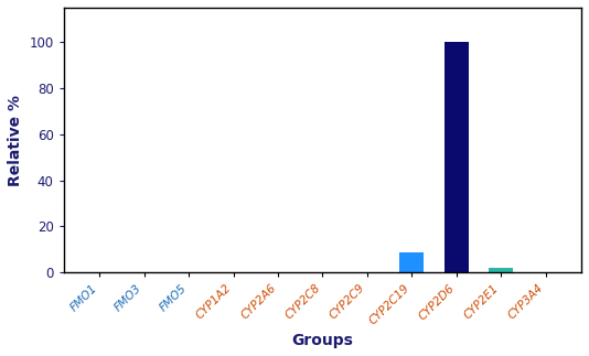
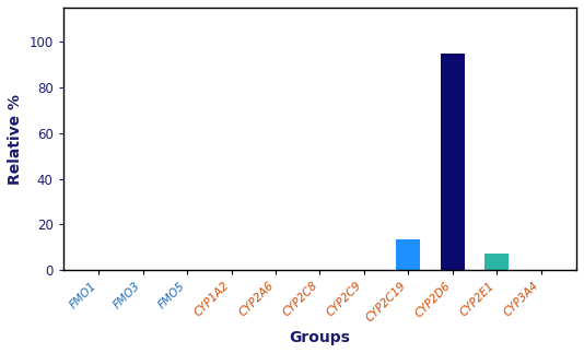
CYP2C19: 8.5 -> 13.5
CYP2D6: 100.0 -> 95.0
CYP2E1: 2.0 -> 7.5
